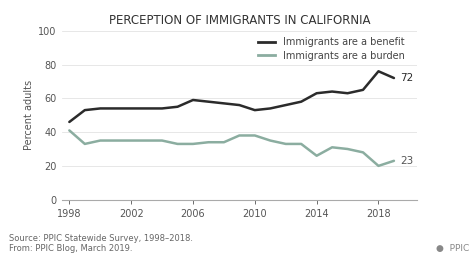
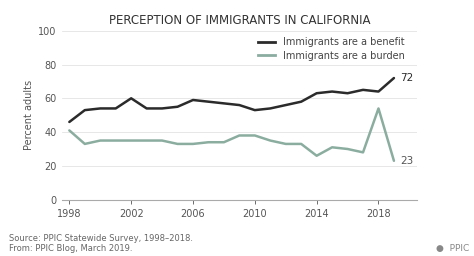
Immigrants are a benefit/2002: 54 -> 60
Immigrants are a benefit/2018: 76 -> 64
Immigrants are a burden/2018: 20 -> 54
